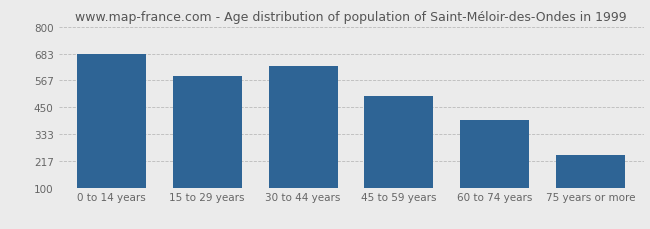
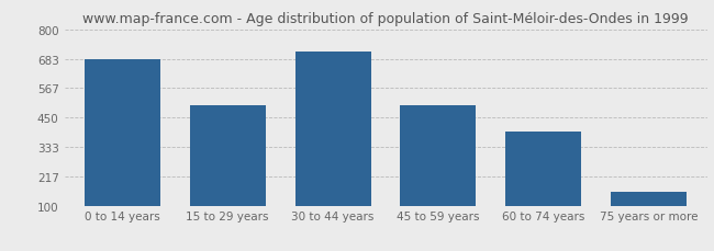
15 to 29 years: 585 -> 500
30 to 44 years: 630 -> 710
75 years or more: 240 -> 155
